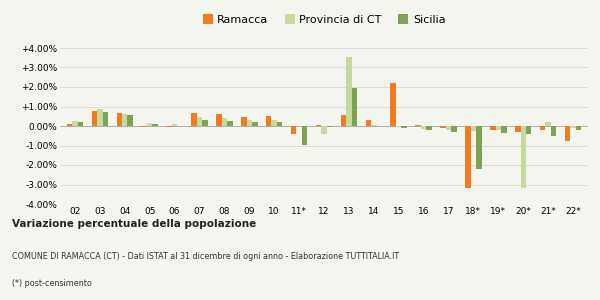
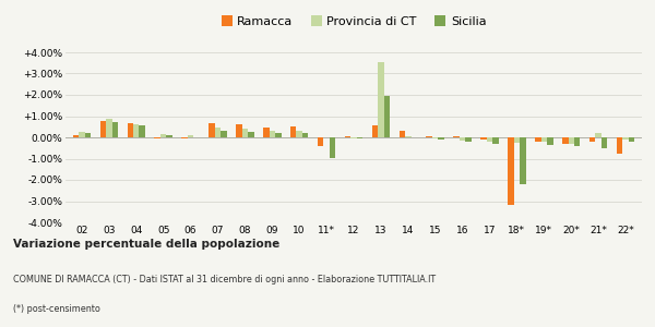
Provincia di CT/12: -0.4% -> -0.1%
Ramacca/15: 2.2% -> 0.1%
Provincia di CT/20*: -3.2% -> -0.3%
